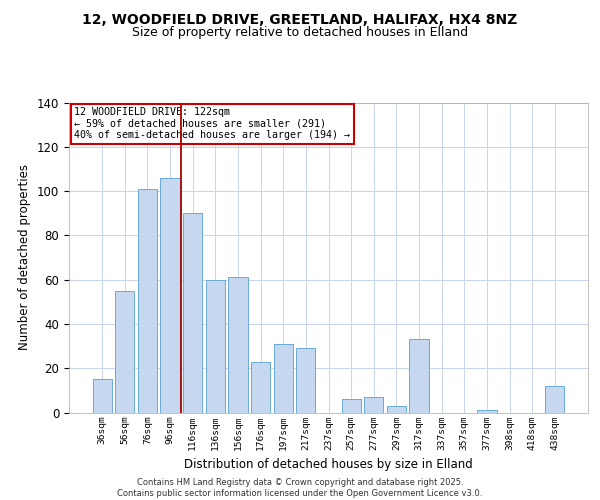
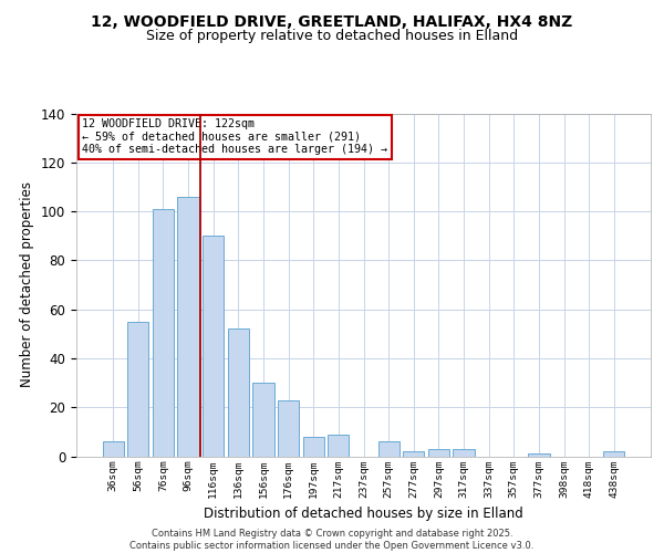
36sqm: 15 -> 6
136sqm: 60 -> 52
156sqm: 61 -> 30
197sqm: 31 -> 8
217sqm: 29 -> 9
277sqm: 7 -> 2
317sqm: 33 -> 3
438sqm: 12 -> 2
